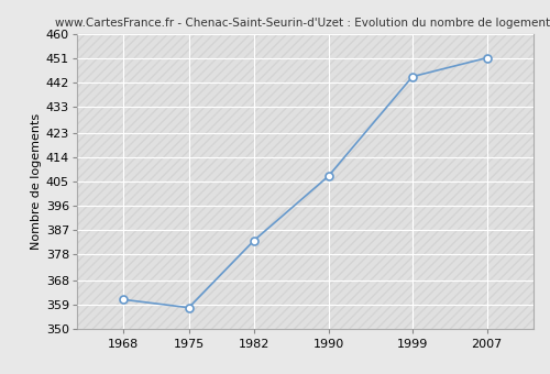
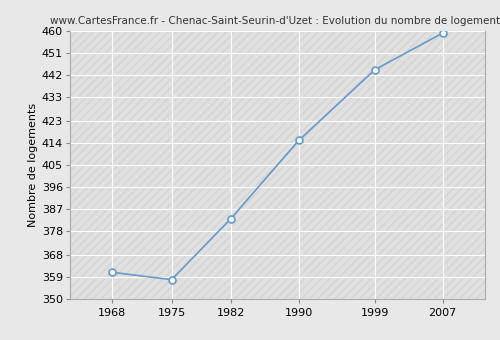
1990: 407 -> 415
2007: 451 -> 459
